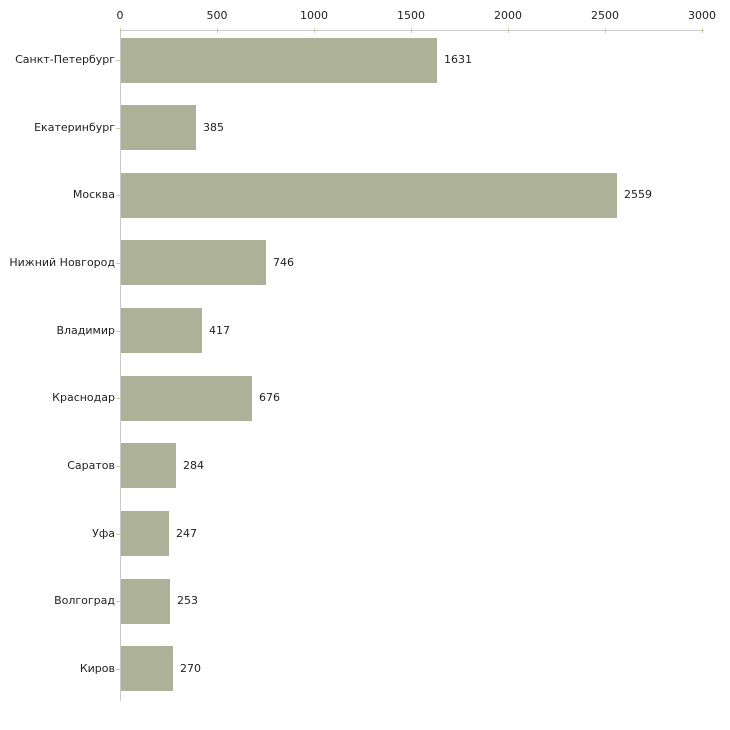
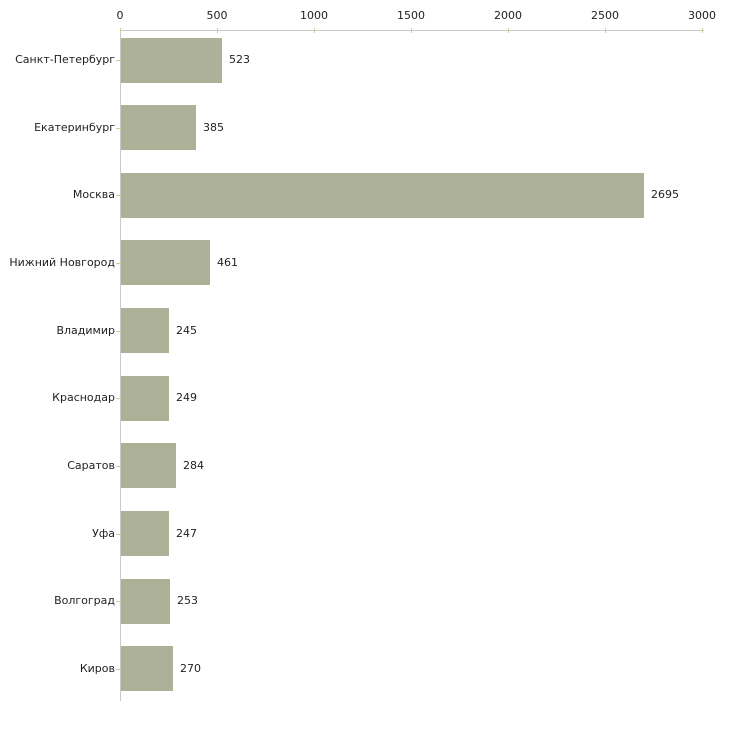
Санкт-Петербург: 1631 -> 523
Москва: 2559 -> 2695
Нижний Новгород: 746 -> 461
Владимир: 417 -> 245
Краснодар: 676 -> 249
